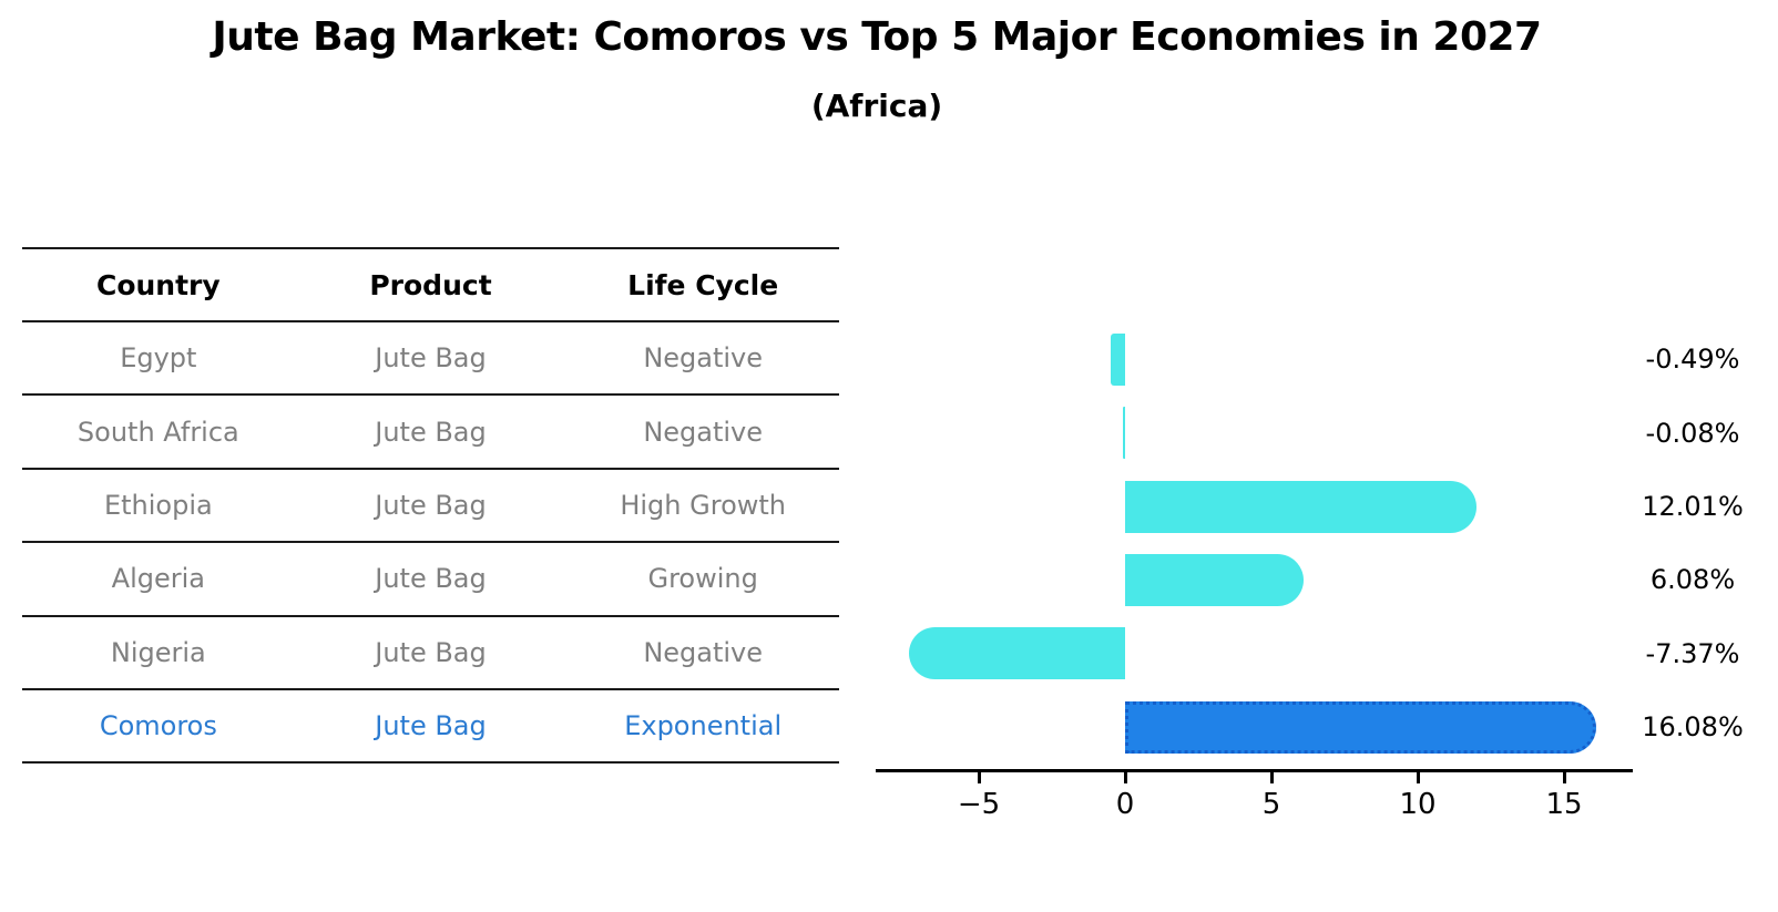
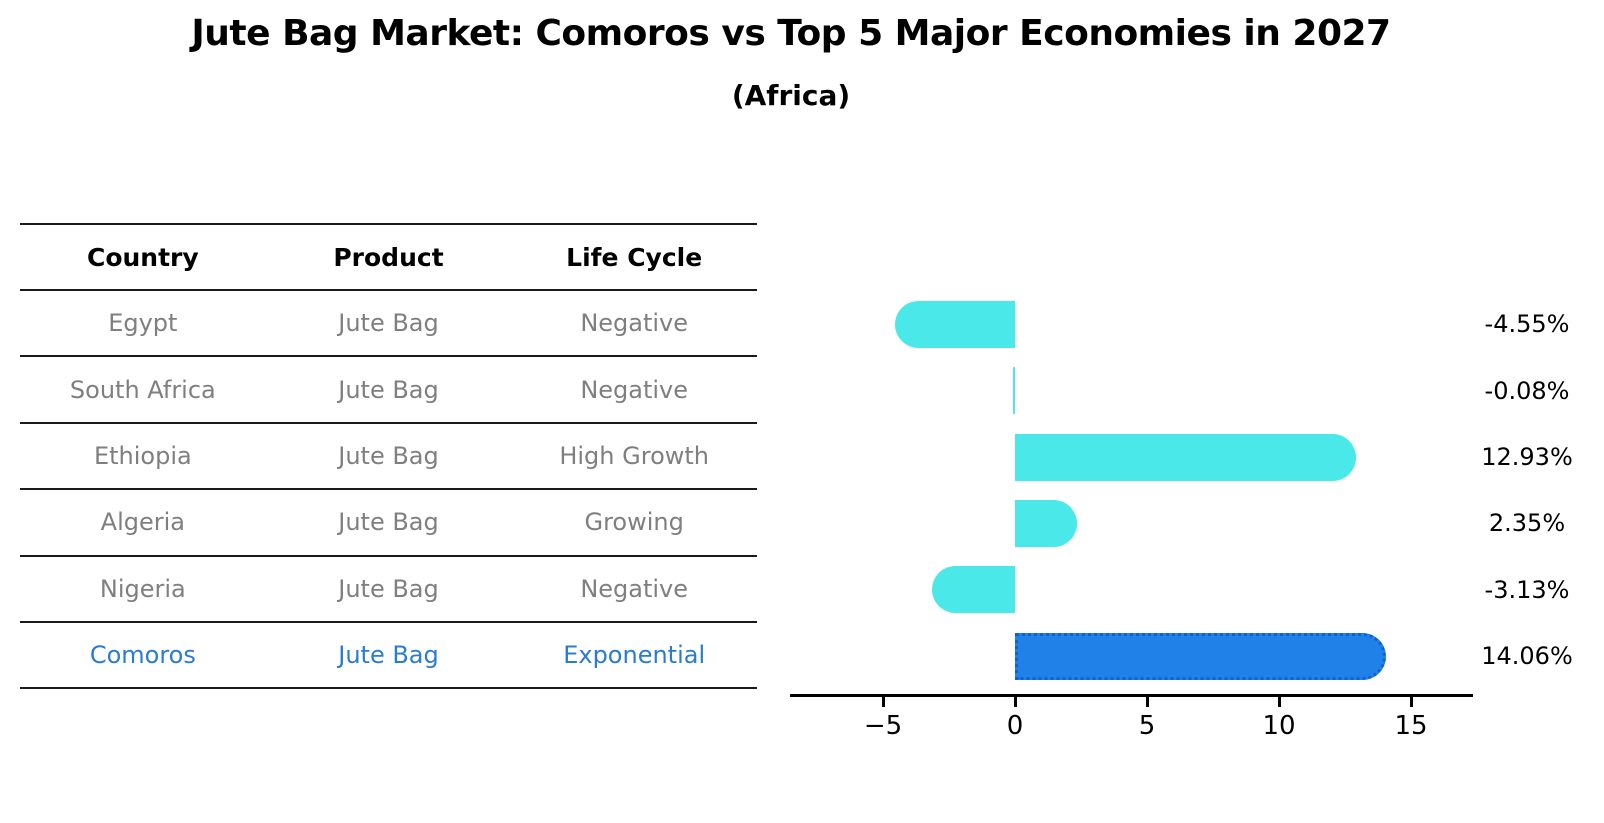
Egypt: -0.49% -> -4.55%
Ethiopia: 12.01% -> 12.93%
Algeria: 6.08% -> 2.35%
Nigeria: -7.37% -> -3.13%
Comoros: 16.08% -> 14.06%
